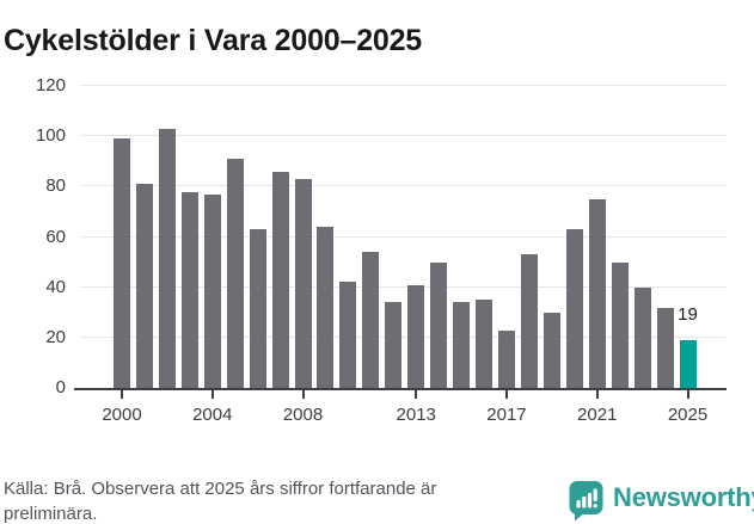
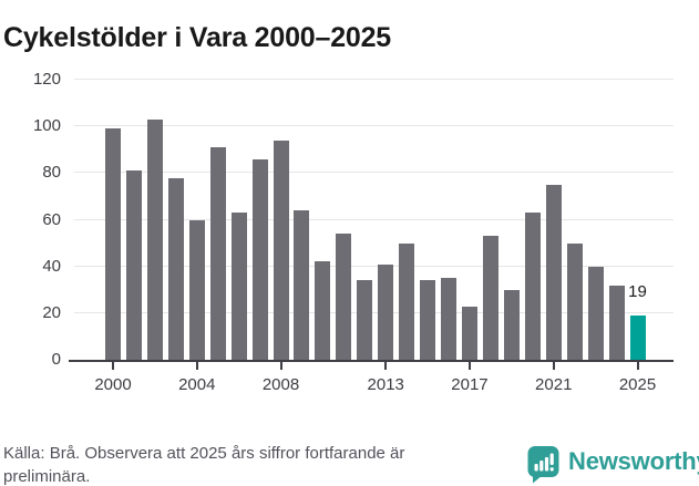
2004: 77 -> 60
2008: 83 -> 94
